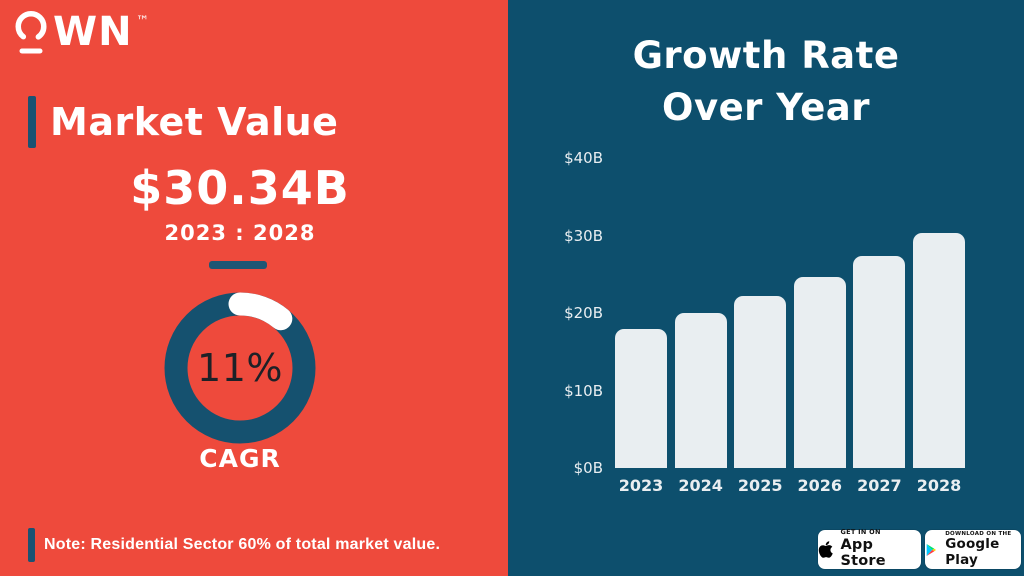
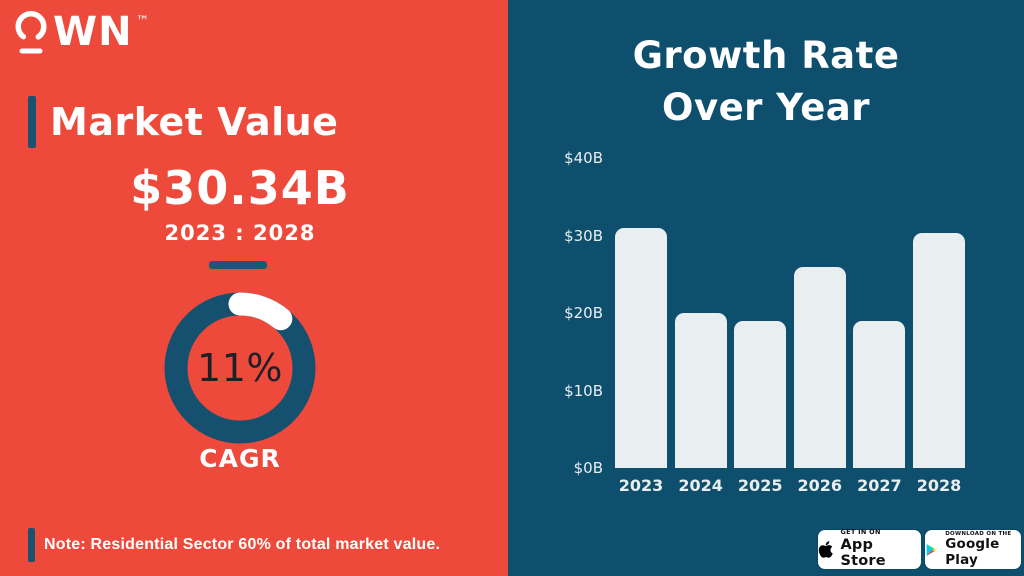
2023: $18B -> $31B
2025: $22B -> $19B
2026: $25B -> $26B
2027: $27B -> $19B
